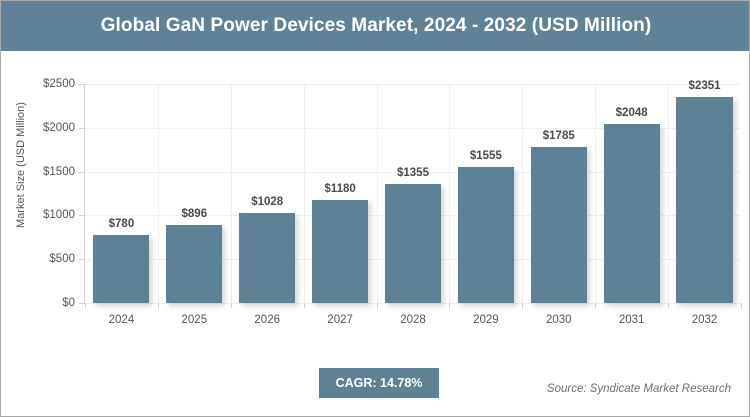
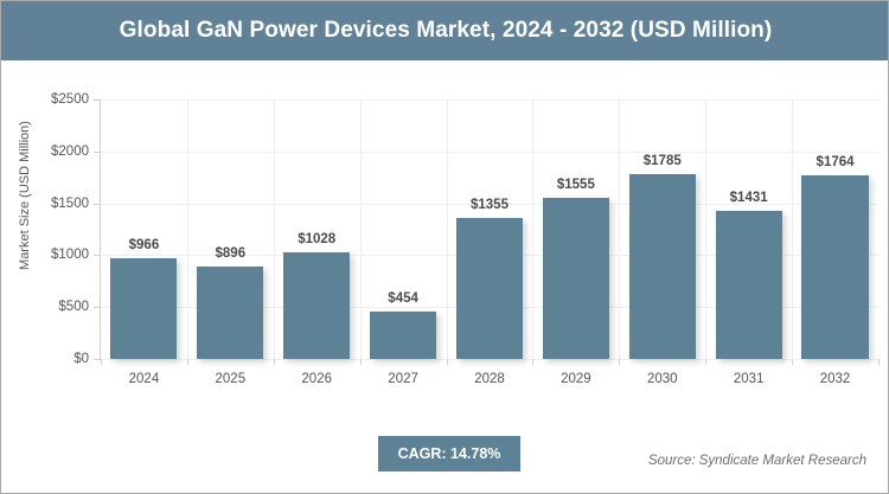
2024: $780 -> $966
2027: $1180 -> $454
2031: $2048 -> $1431
2032: $2351 -> $1764
